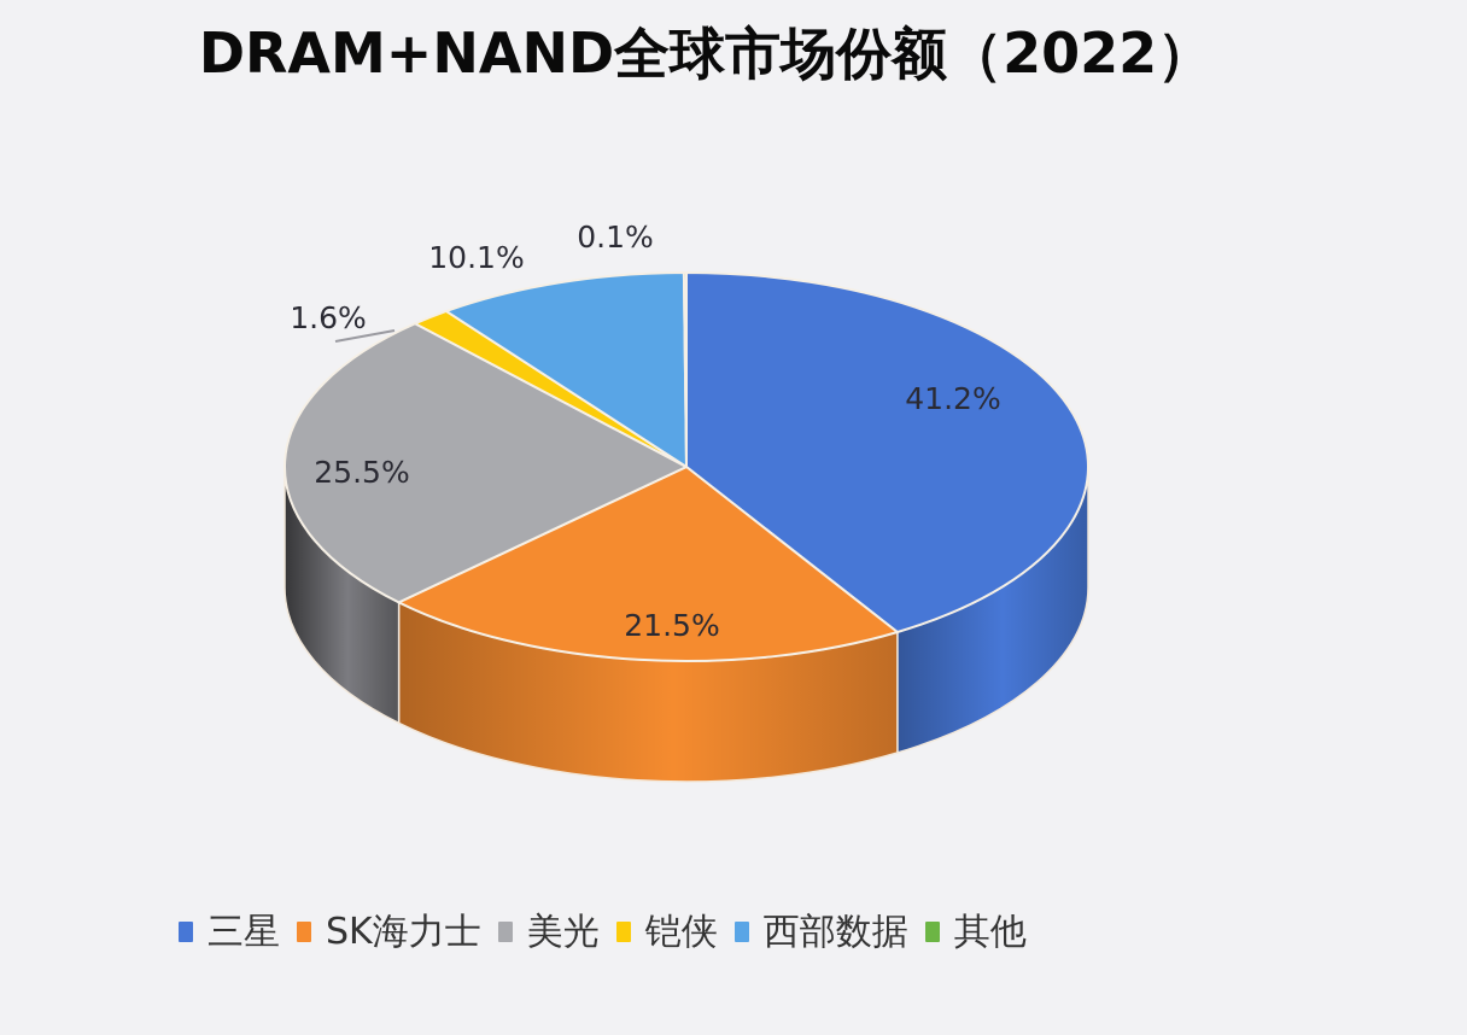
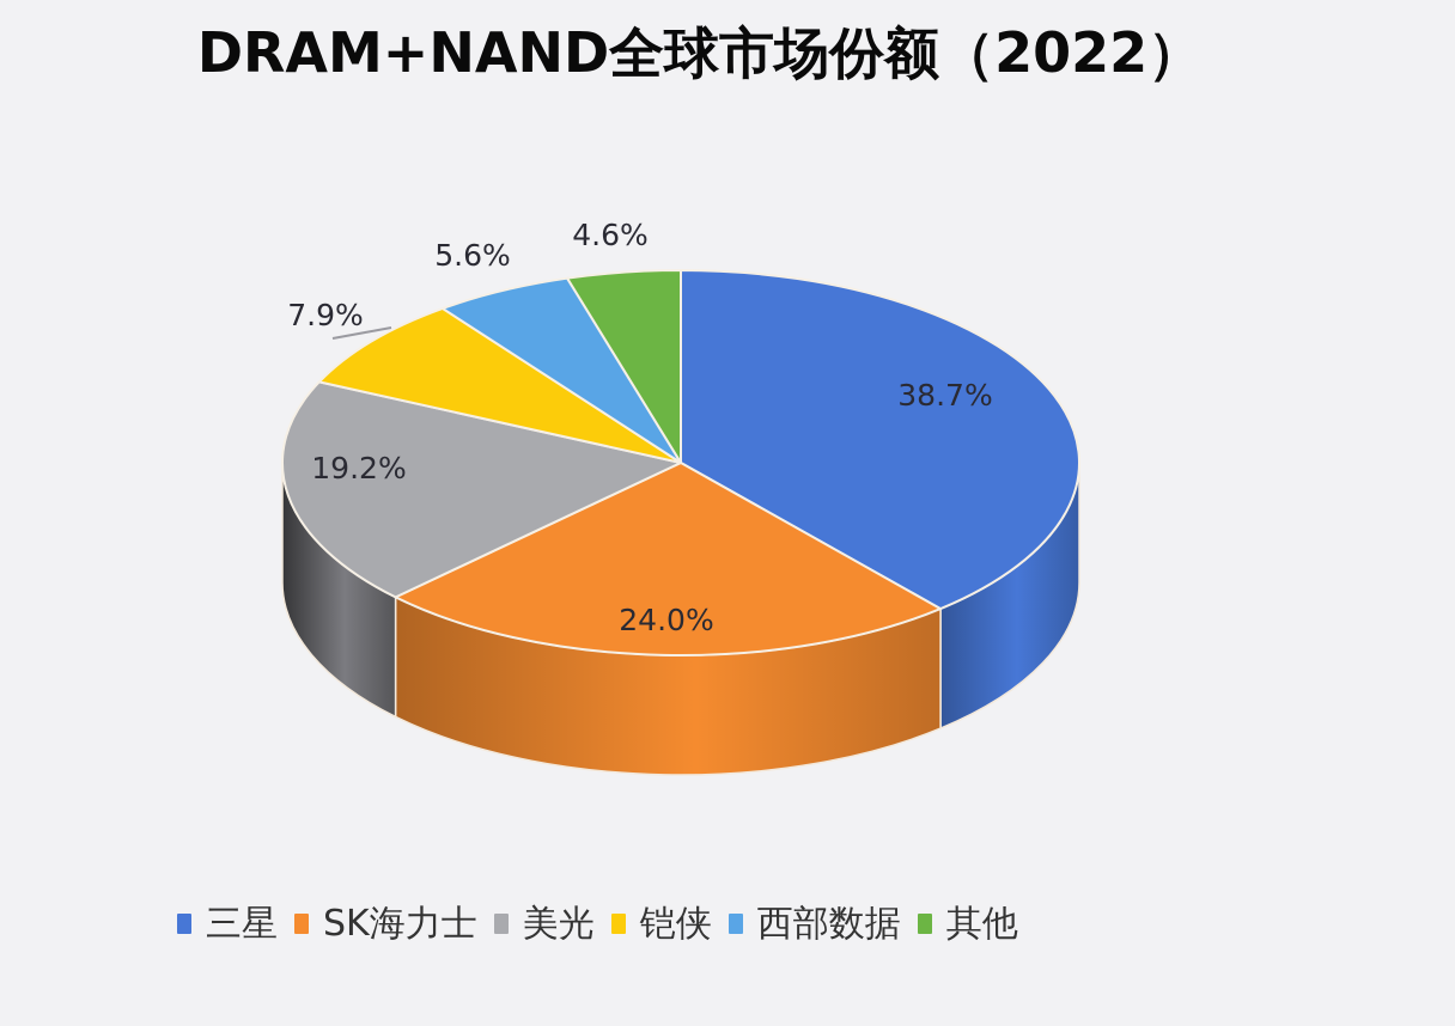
三星: 41.2% -> 38.7%
SK海力士: 21.5% -> 24.0%
美光: 25.5% -> 19.2%
铠侠: 1.6% -> 7.9%
西部数据: 10.1% -> 5.6%
其他: 0.1% -> 4.6%
